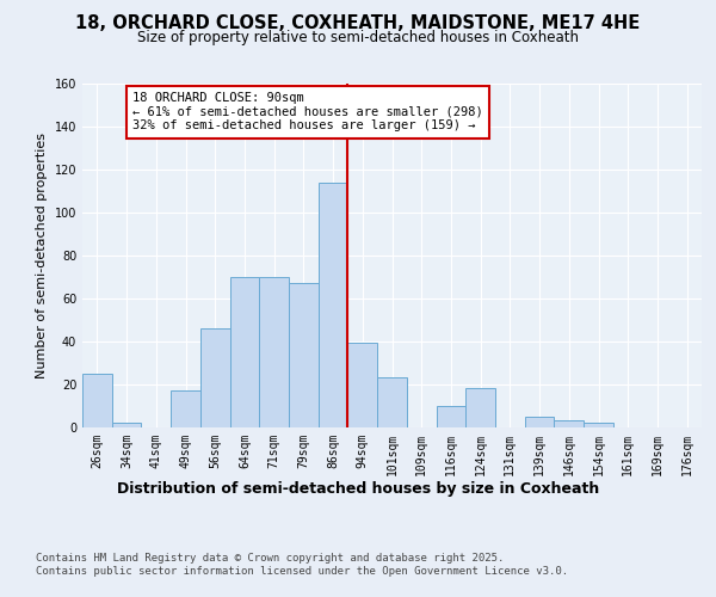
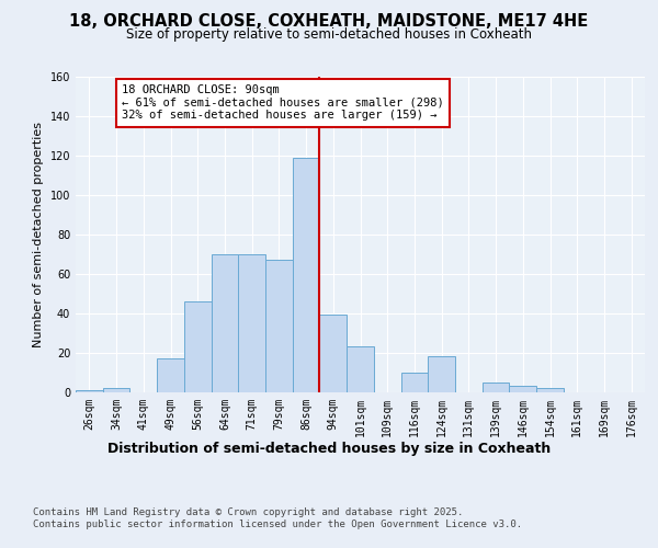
26sqm: 25 -> 1
86sqm: 114 -> 119
